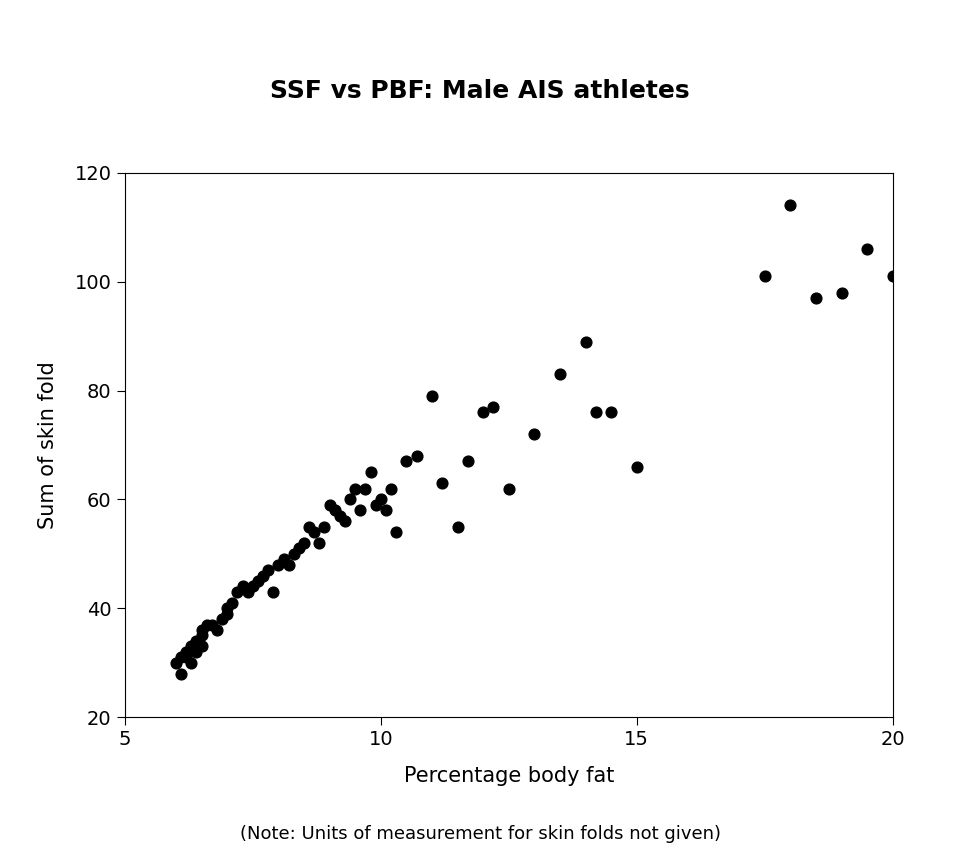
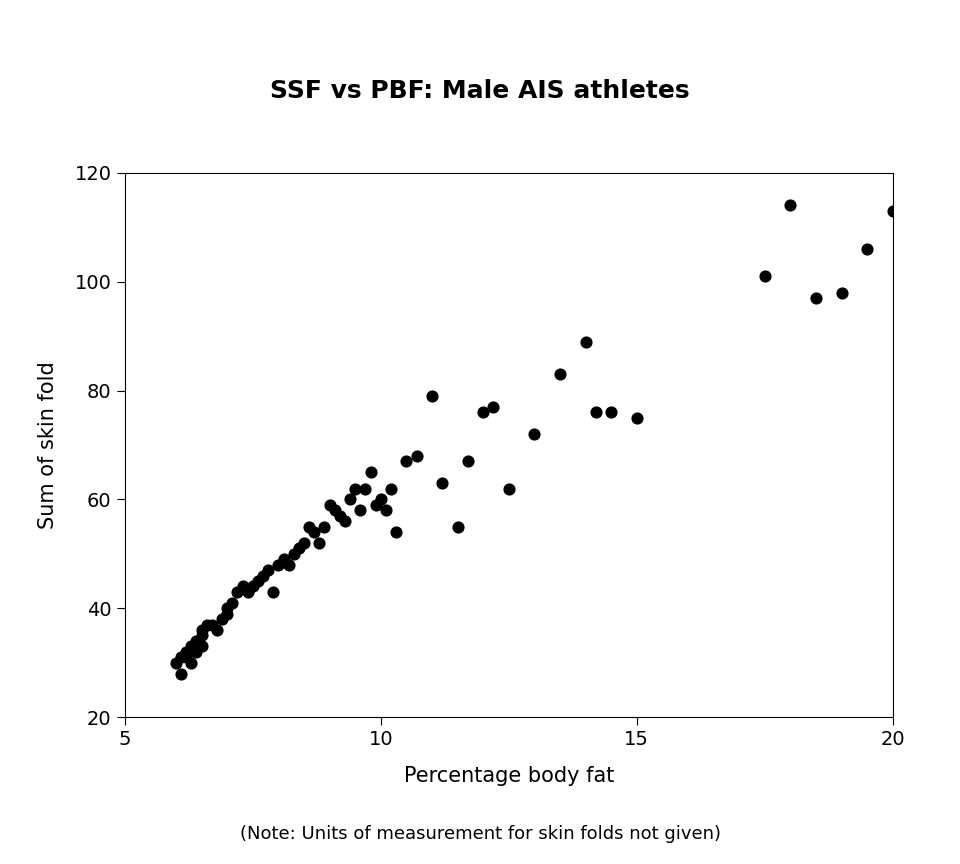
15: 66 -> 75
20: 101 -> 113
